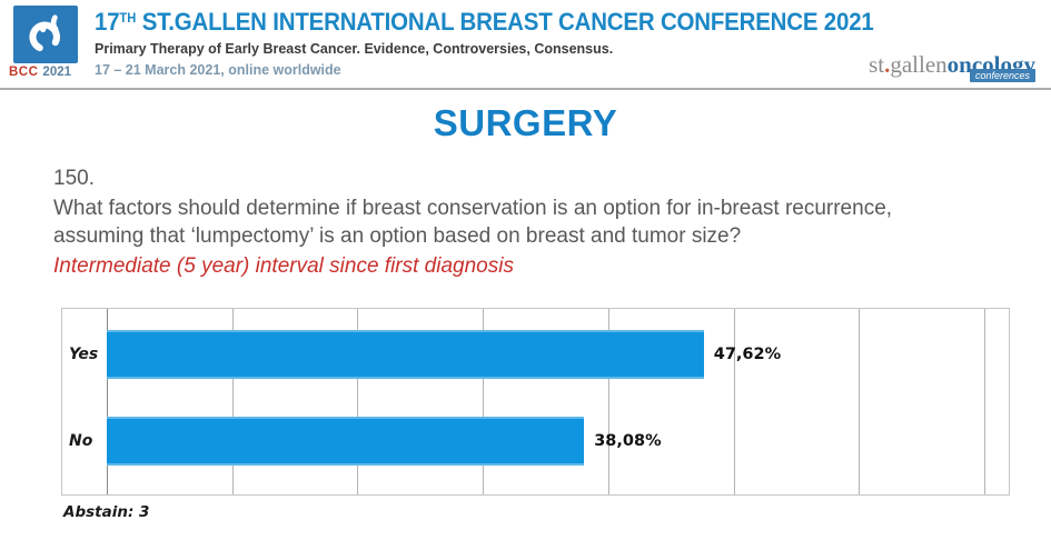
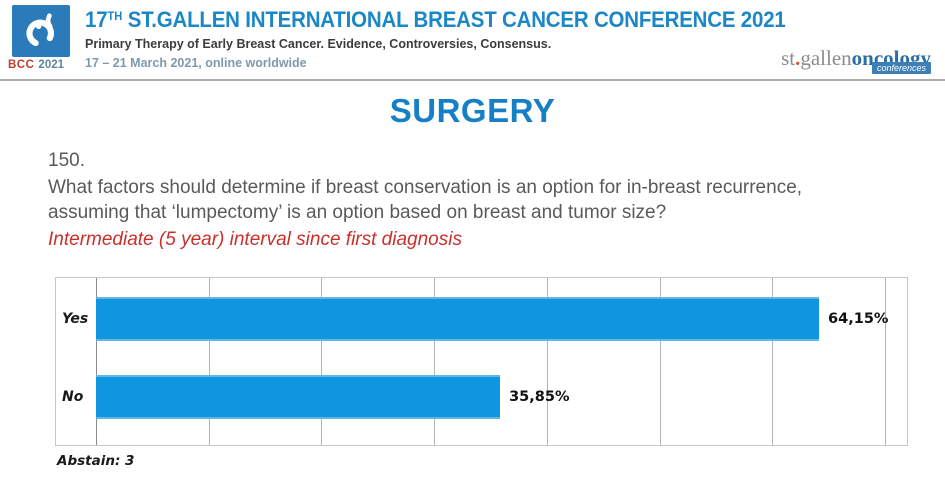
Yes: 47,62% -> 64,15%
No: 38,08% -> 35,85%
